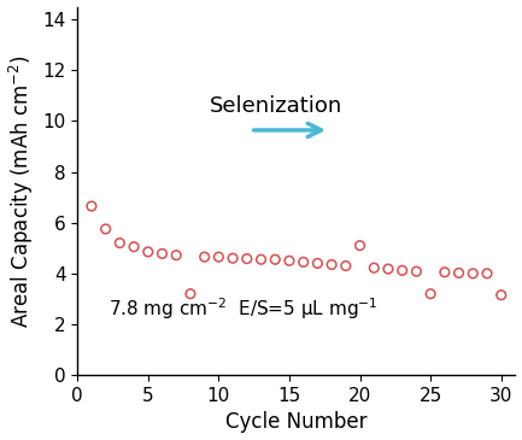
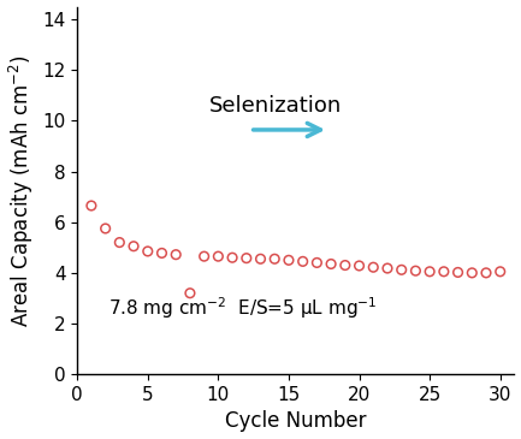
20: 5.10 -> 4.28
25: 3.20 -> 4.05
30: 3.15 -> 4.05
